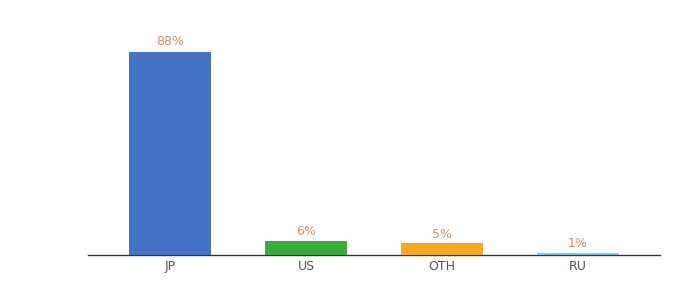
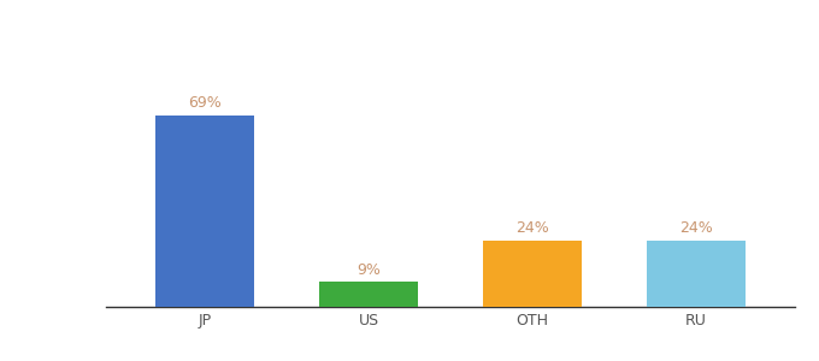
JP: 88% -> 69%
US: 6% -> 9%
OTH: 5% -> 24%
RU: 1% -> 24%
